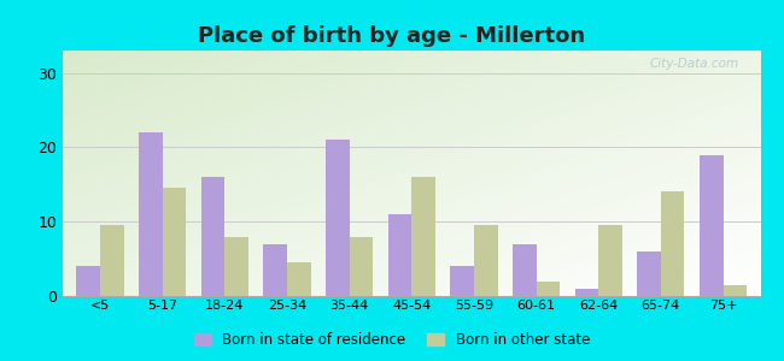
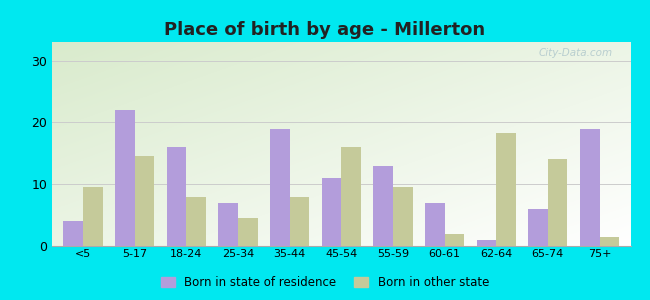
Born in state of residence/35-44: 21 -> 19
Born in state of residence/55-59: 4 -> 13
Born in other state/62-64: 9.5 -> 18.2
